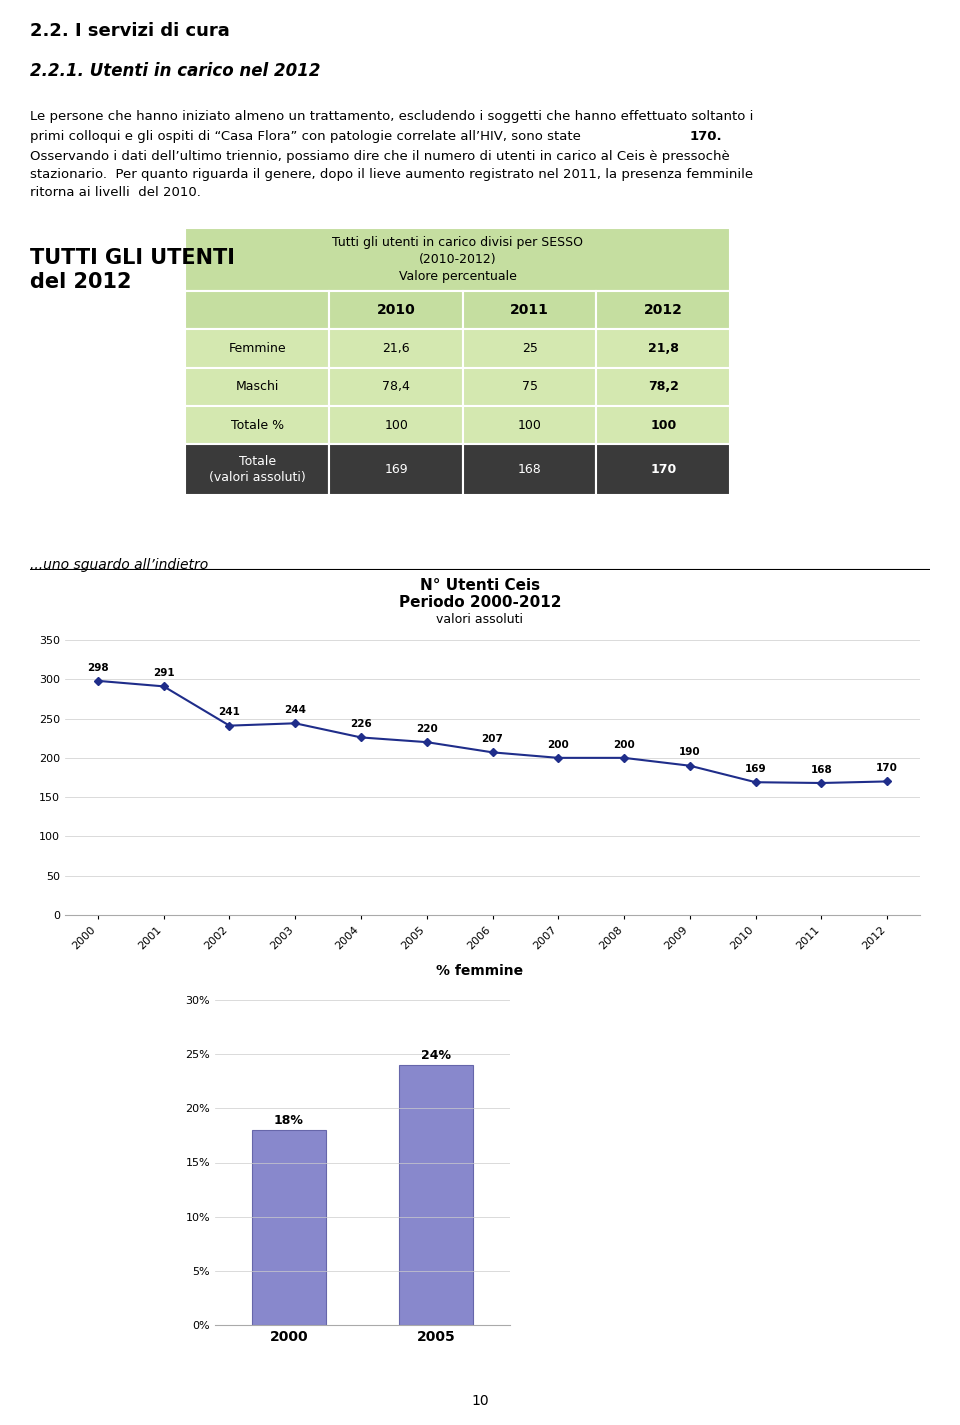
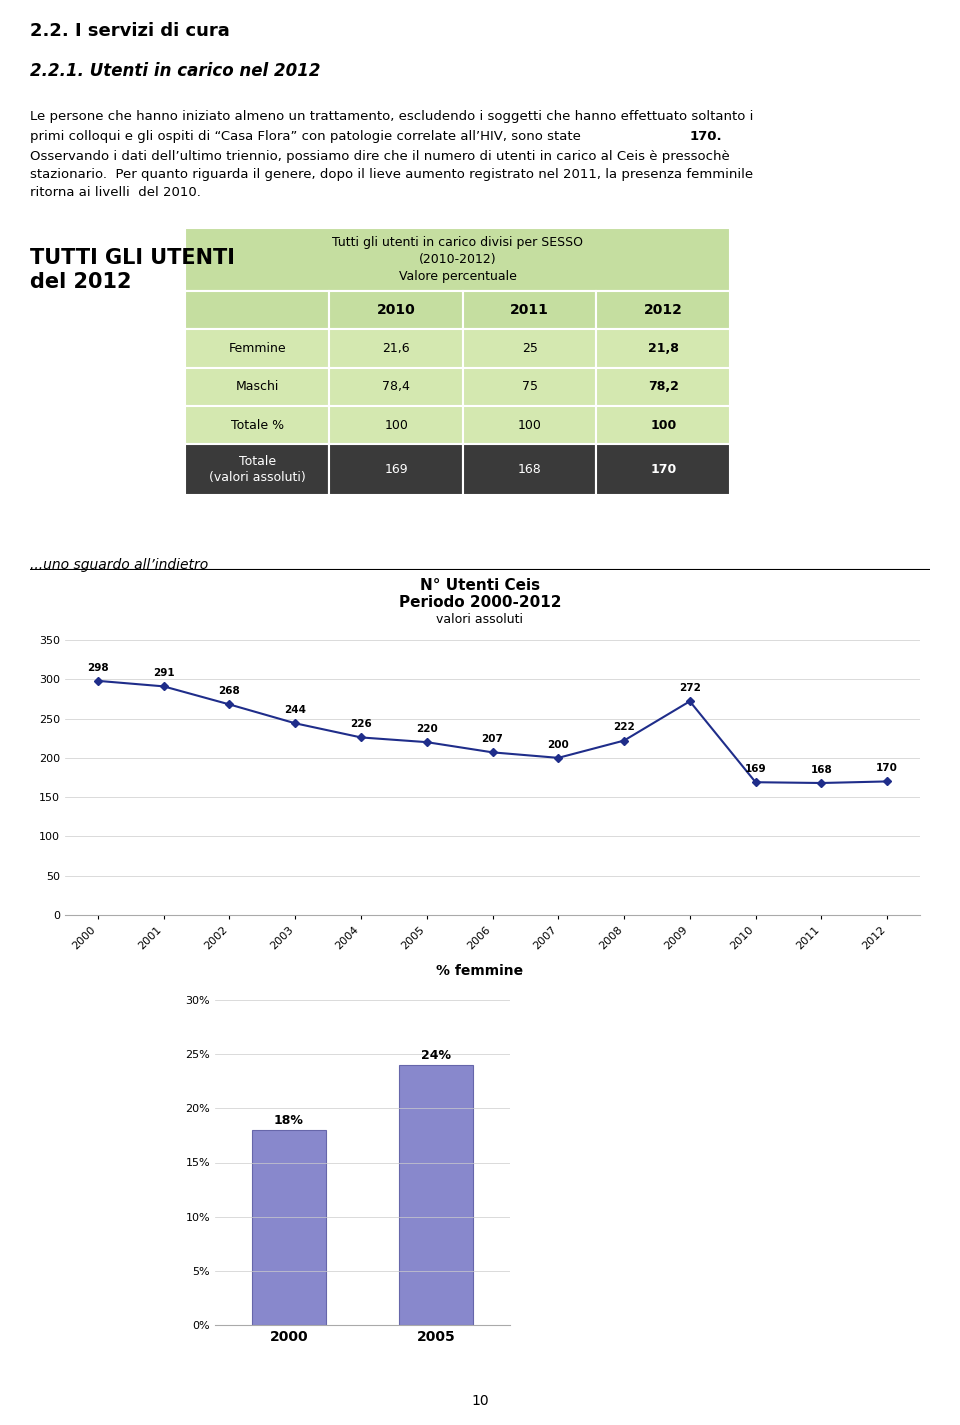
2002: 241 -> 268
2008: 200 -> 222
2009: 190 -> 272
